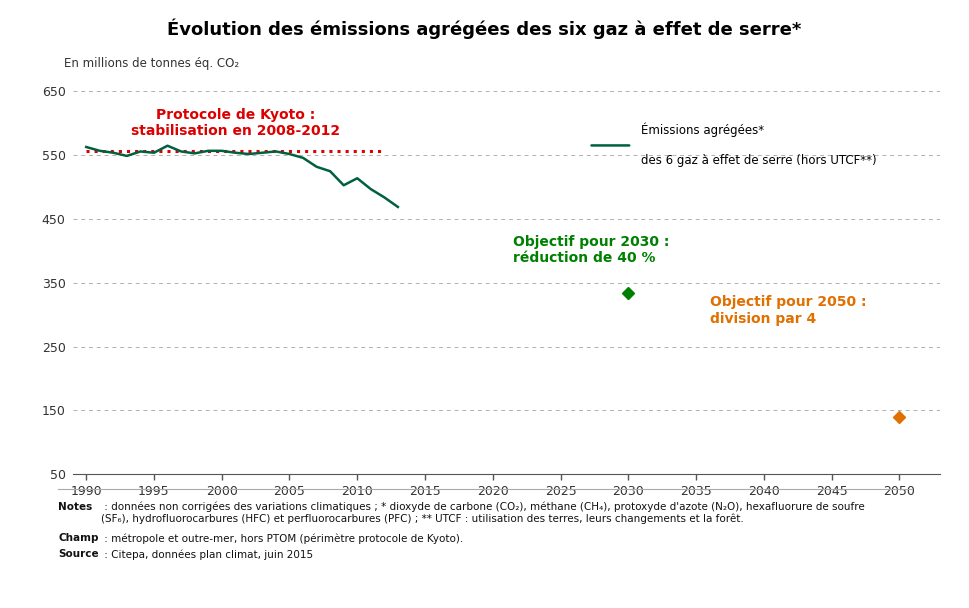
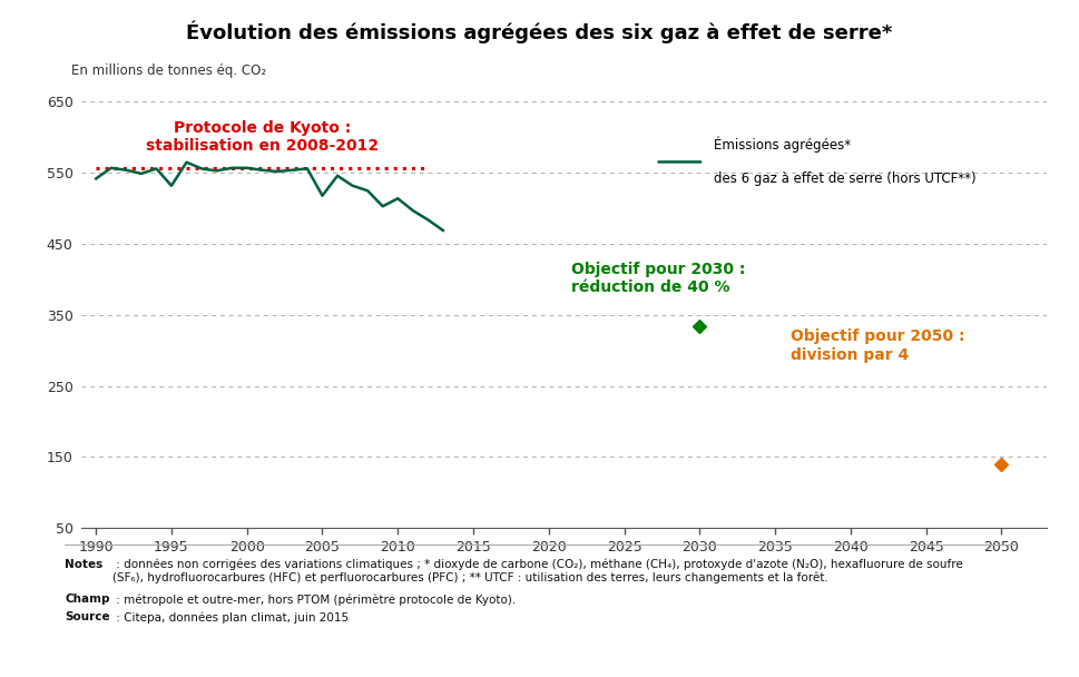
1990: 563 -> 542
1995: 554 -> 532
2005: 552 -> 518
